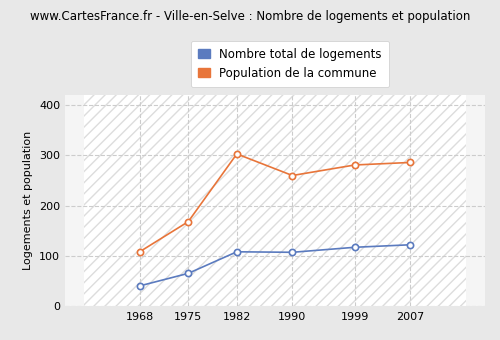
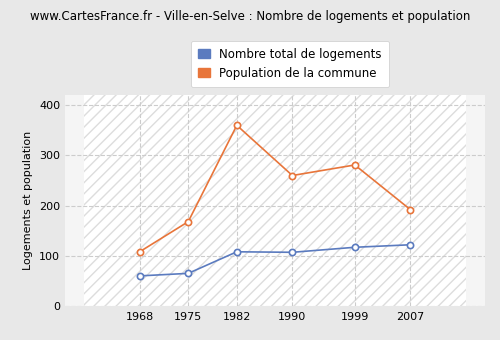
Nombre total de logements/1968: 40 -> 60
Population de la commune/1982: 303 -> 360
Population de la commune/2007: 286 -> 192
